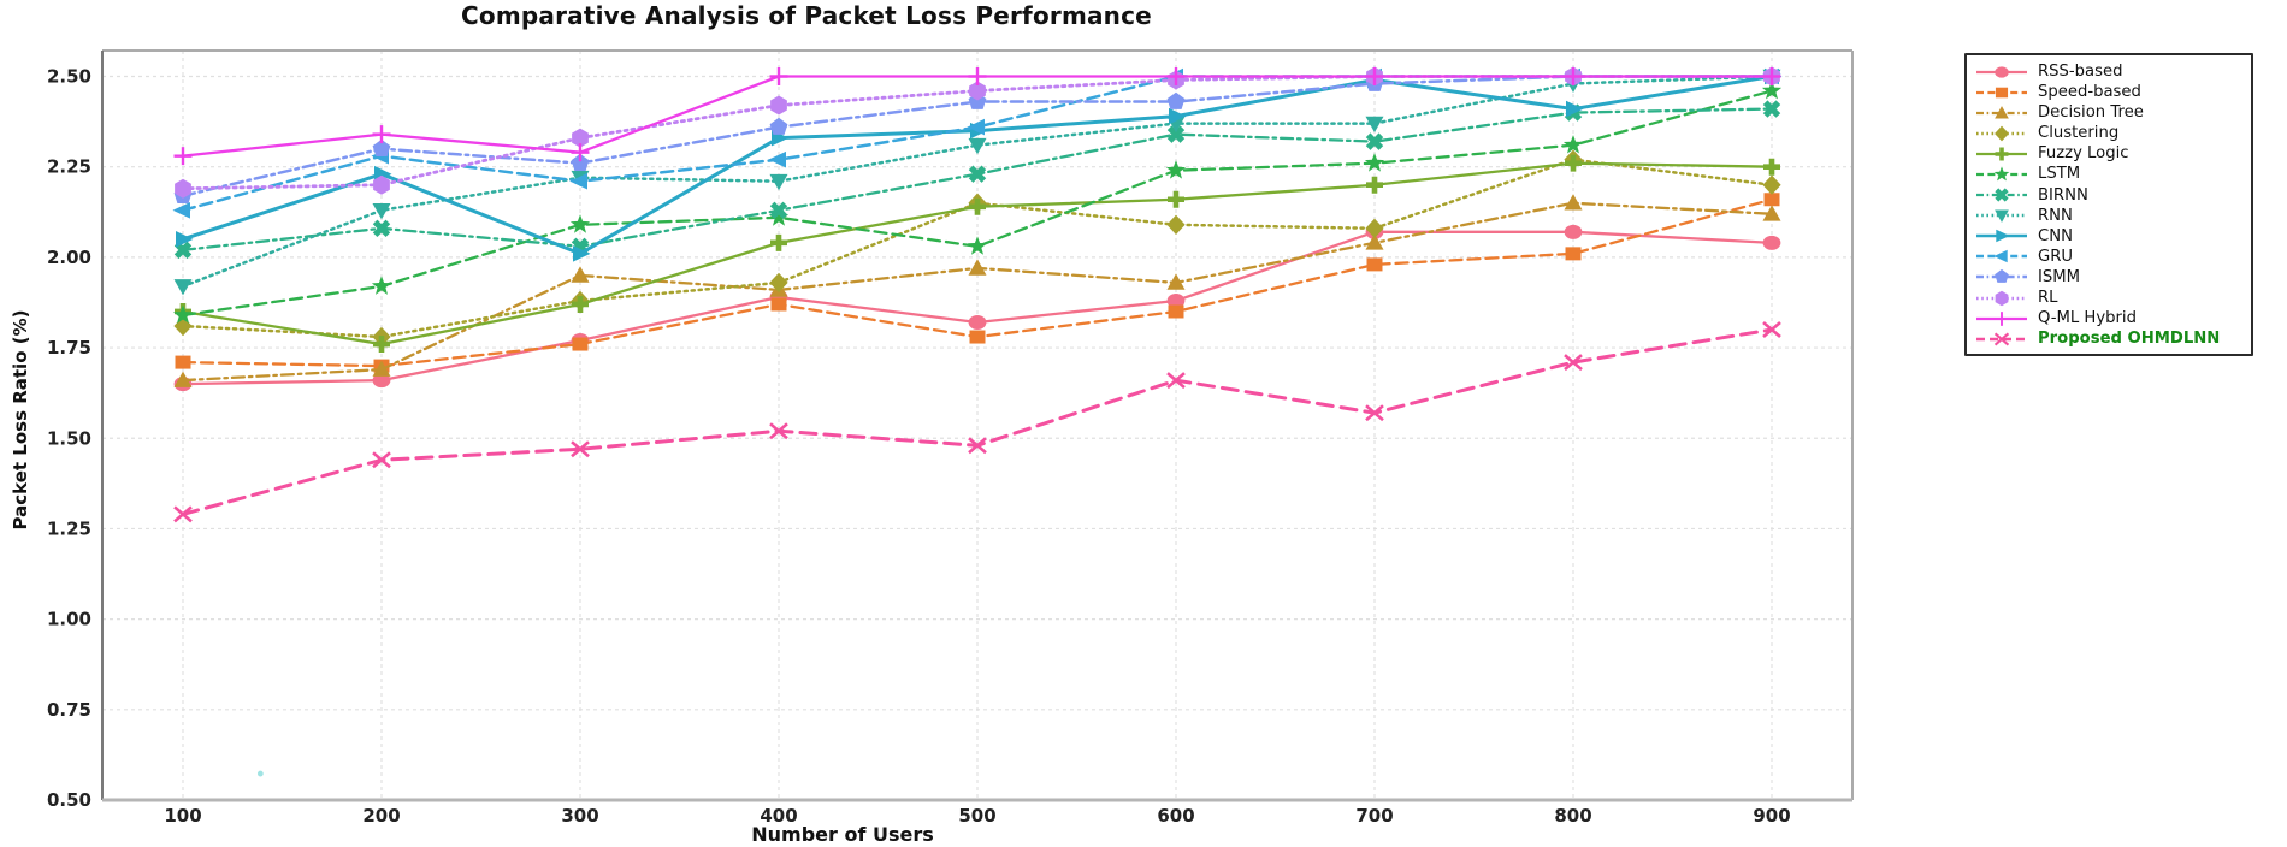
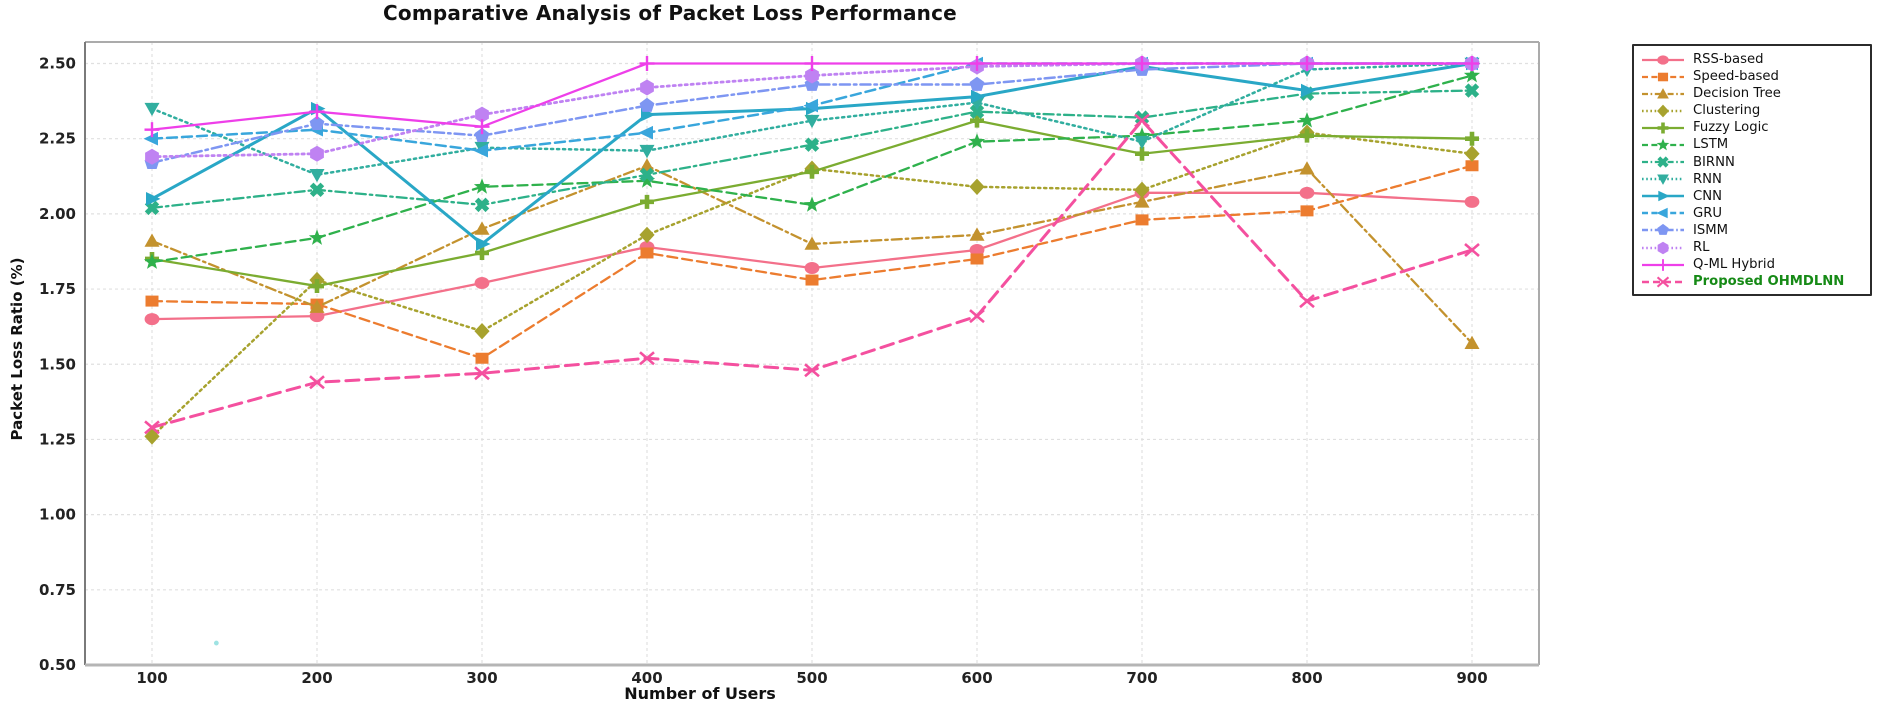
Decision Tree/100: 1.66 -> 1.91
Clustering/100: 1.81 -> 1.26
RNN/100: 1.92 -> 2.35
GRU/100: 2.13 -> 2.25
CNN/200: 2.23 -> 2.35
Speed-based/300: 1.76 -> 1.52
Clustering/300: 1.88 -> 1.61
CNN/300: 2.01 -> 1.90
Decision Tree/400: 1.91 -> 2.16
Decision Tree/500: 1.97 -> 1.90
Fuzzy Logic/600: 2.16 -> 2.31
RNN/700: 2.37 -> 2.24
Proposed OHMDLNN/700: 1.57 -> 2.31
Decision Tree/900: 2.12 -> 1.57
Proposed OHMDLNN/900: 1.80 -> 1.88
